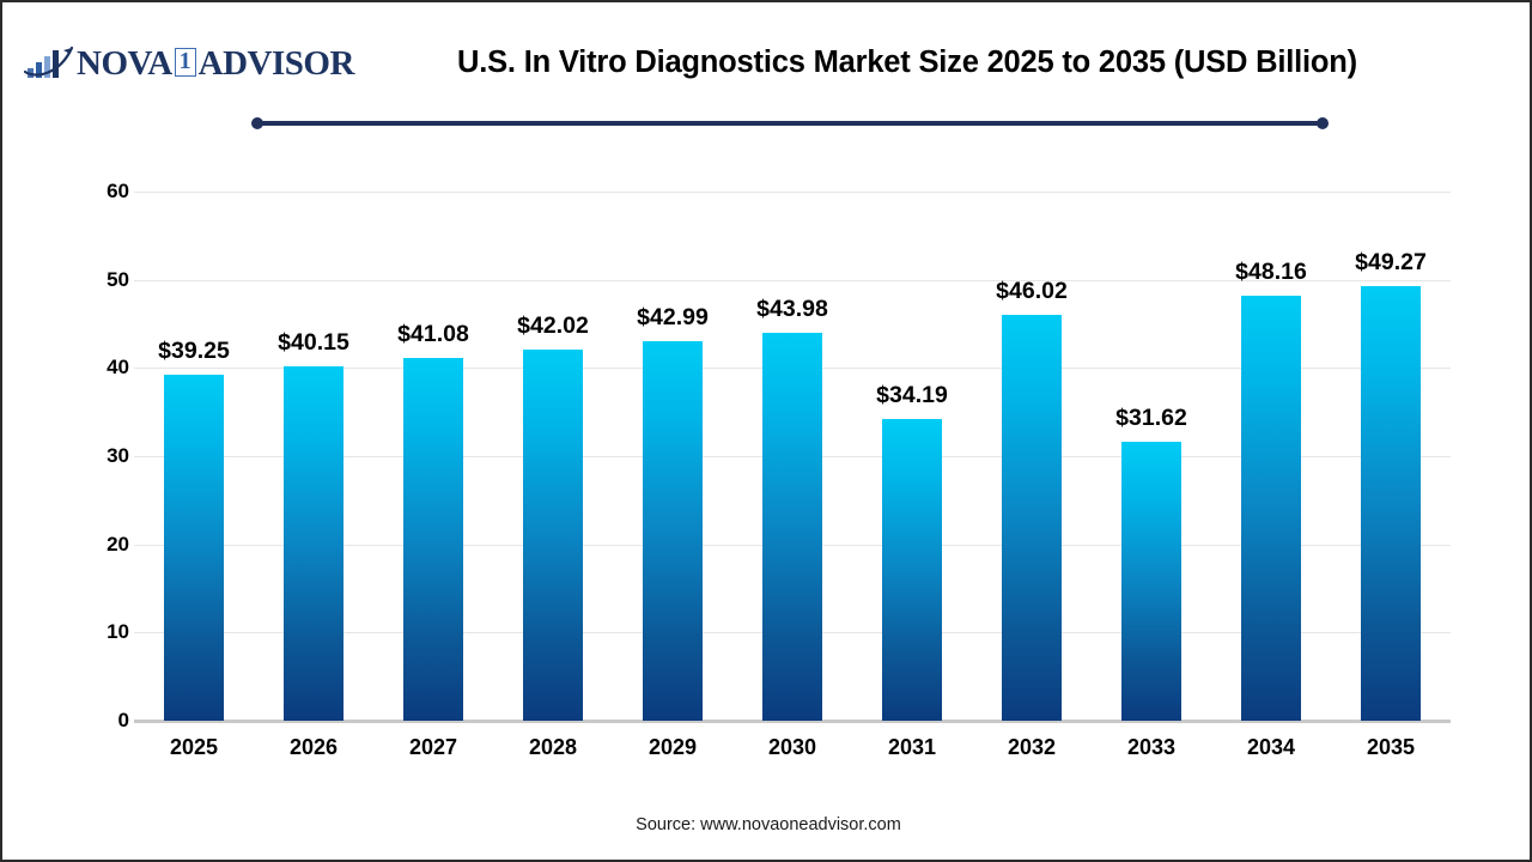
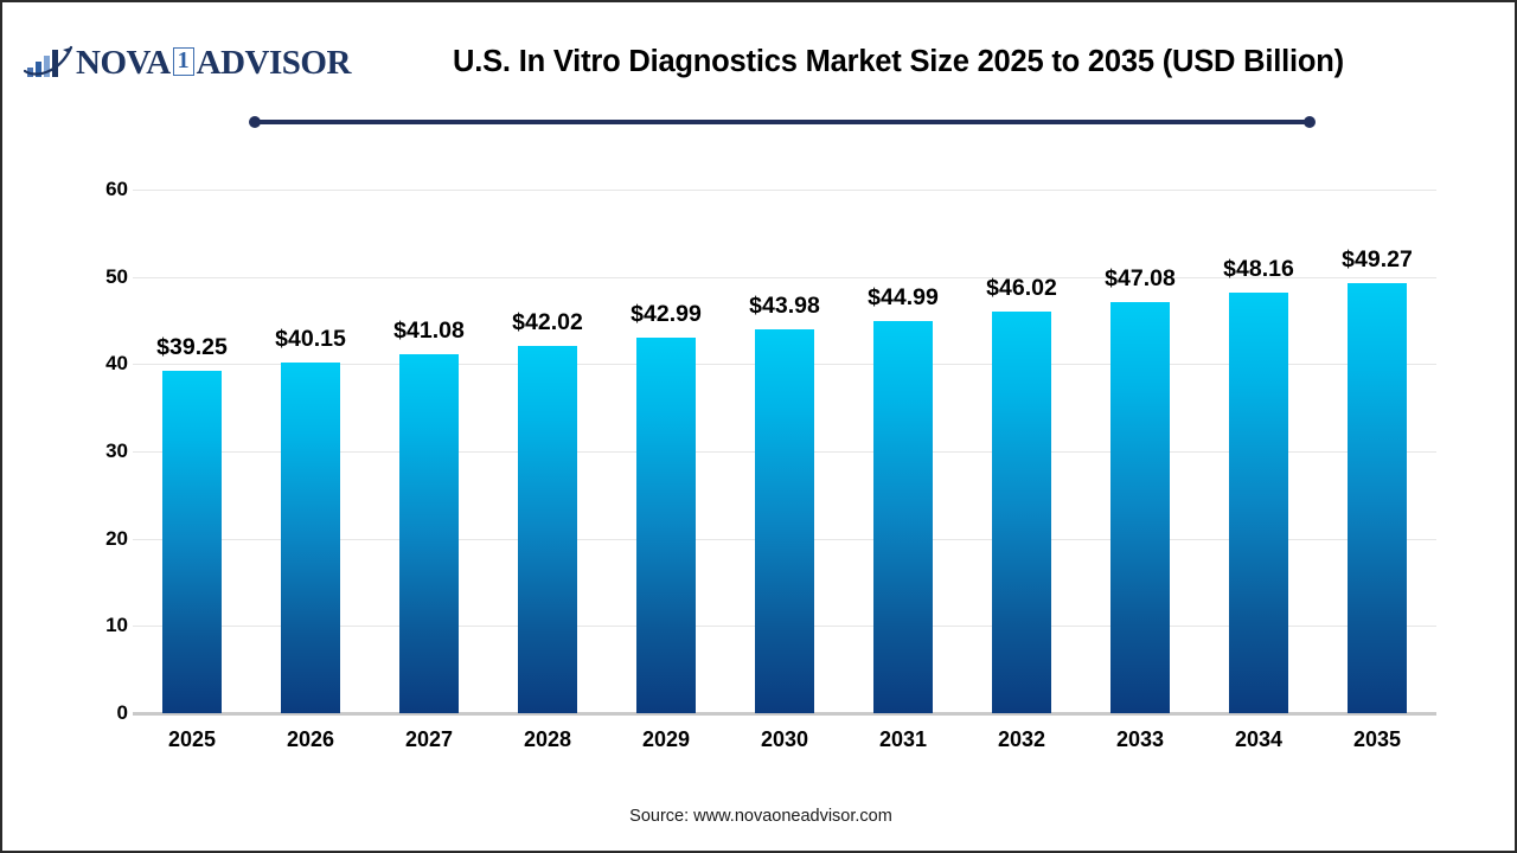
2031: $34.19 -> $44.99
2033: $31.62 -> $47.08
